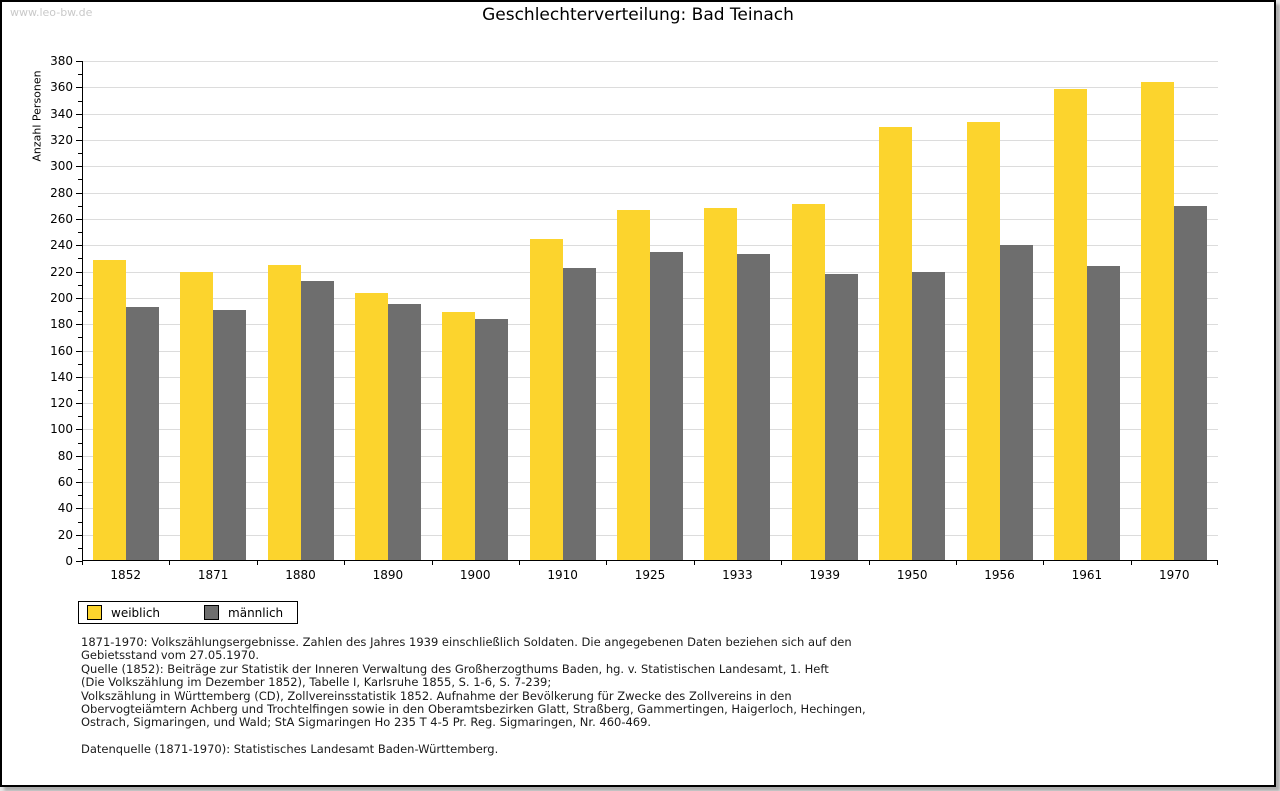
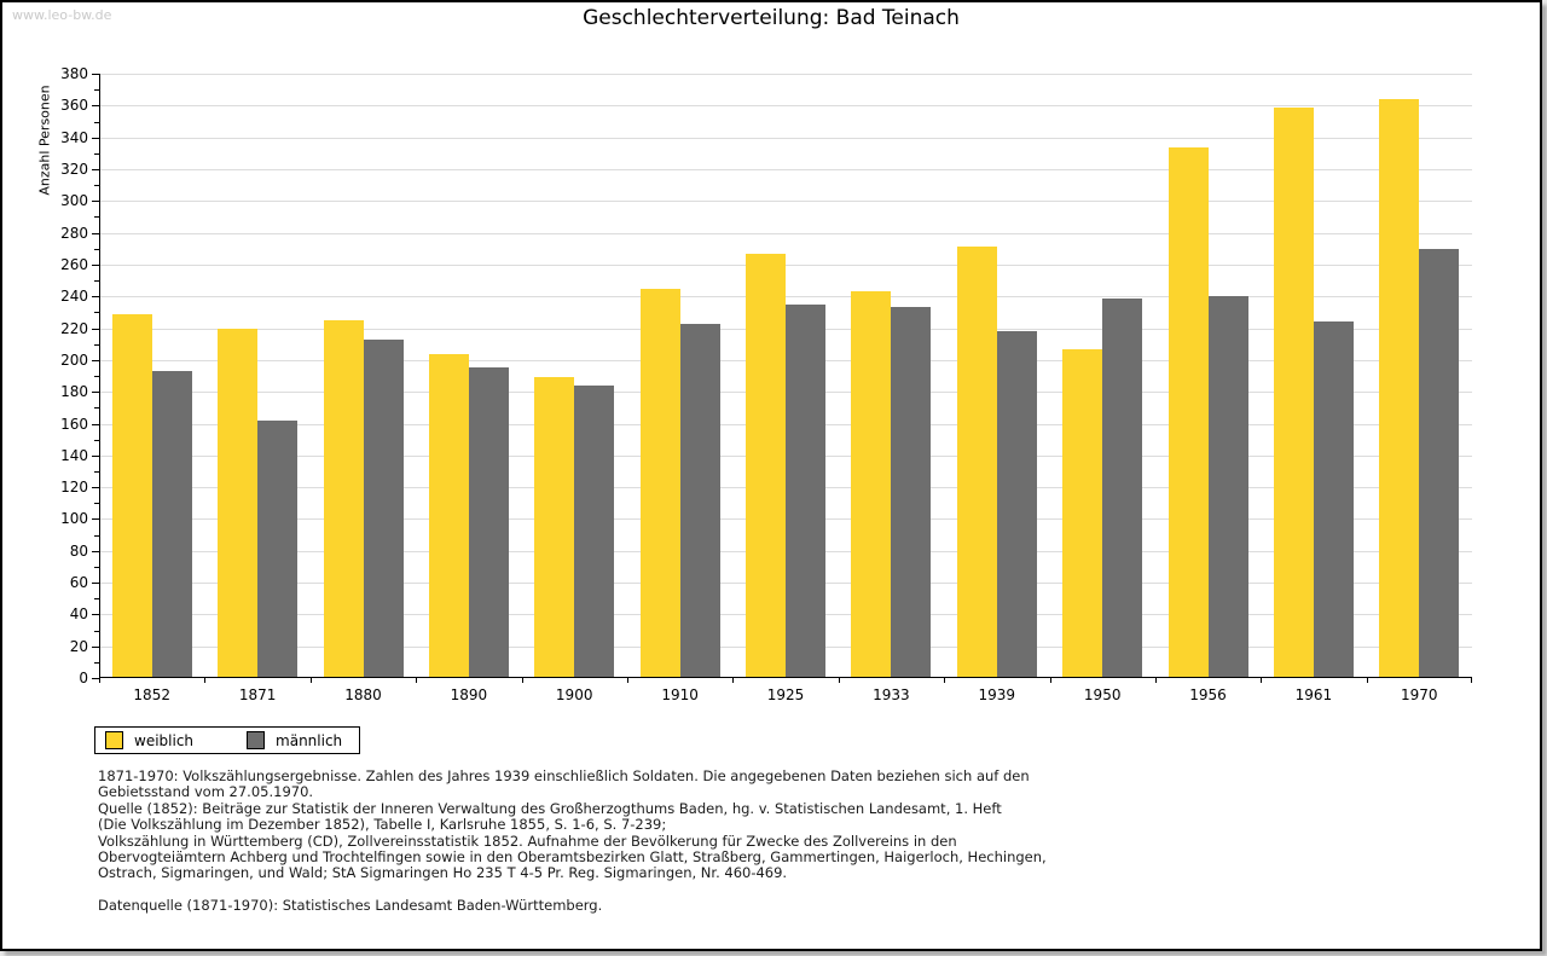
männlich/1871: 191 -> 162
weiblich/1933: 268 -> 243
weiblich/1950: 330 -> 207
männlich/1950: 220 -> 239
